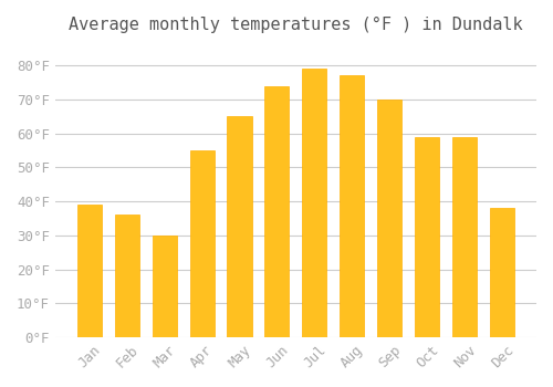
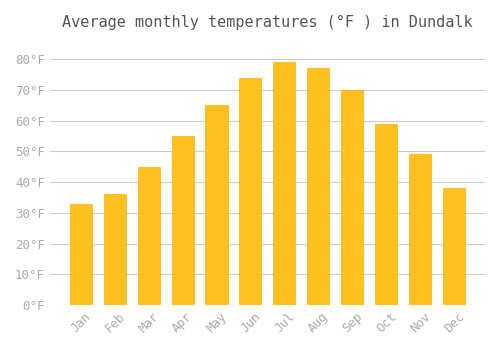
Jan: 39°F -> 33°F
Mar: 30°F -> 45°F
Nov: 59°F -> 49°F
